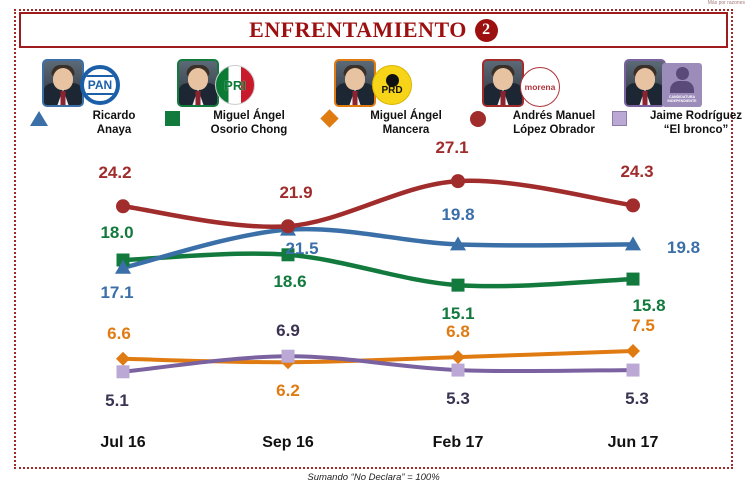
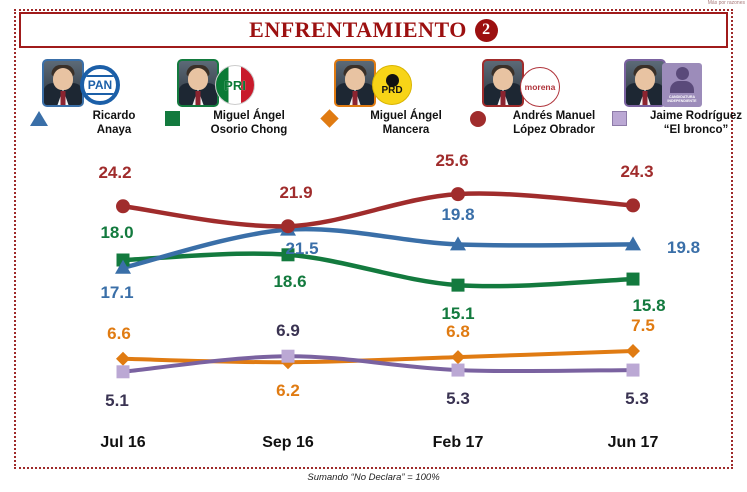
Andrés Manuel López Obrador/Feb 17: 27.1 -> 25.6
